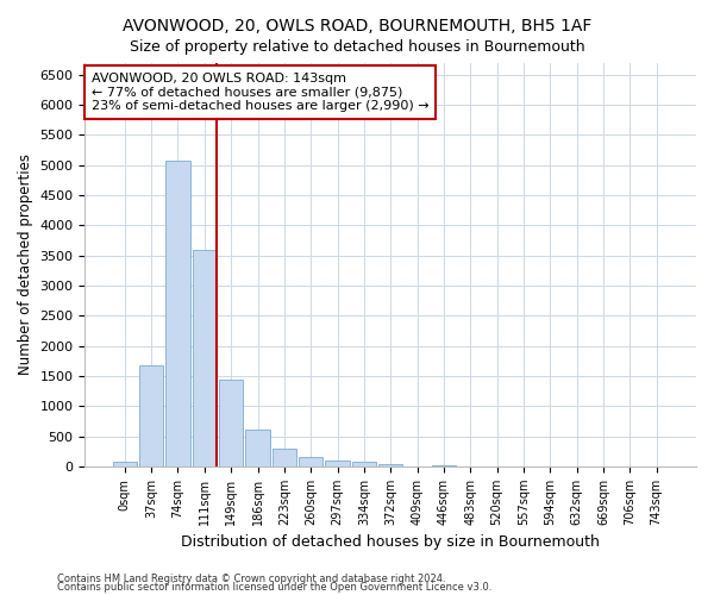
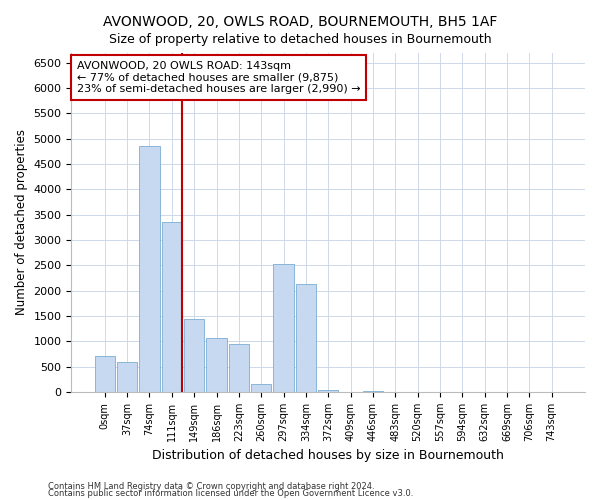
0sqm: 70 -> 700
37sqm: 1670 -> 600
74sqm: 5080 -> 4860
111sqm: 3600 -> 3360
186sqm: 620 -> 1060
223sqm: 300 -> 940
297sqm: 100 -> 2520
334sqm: 70 -> 2140
